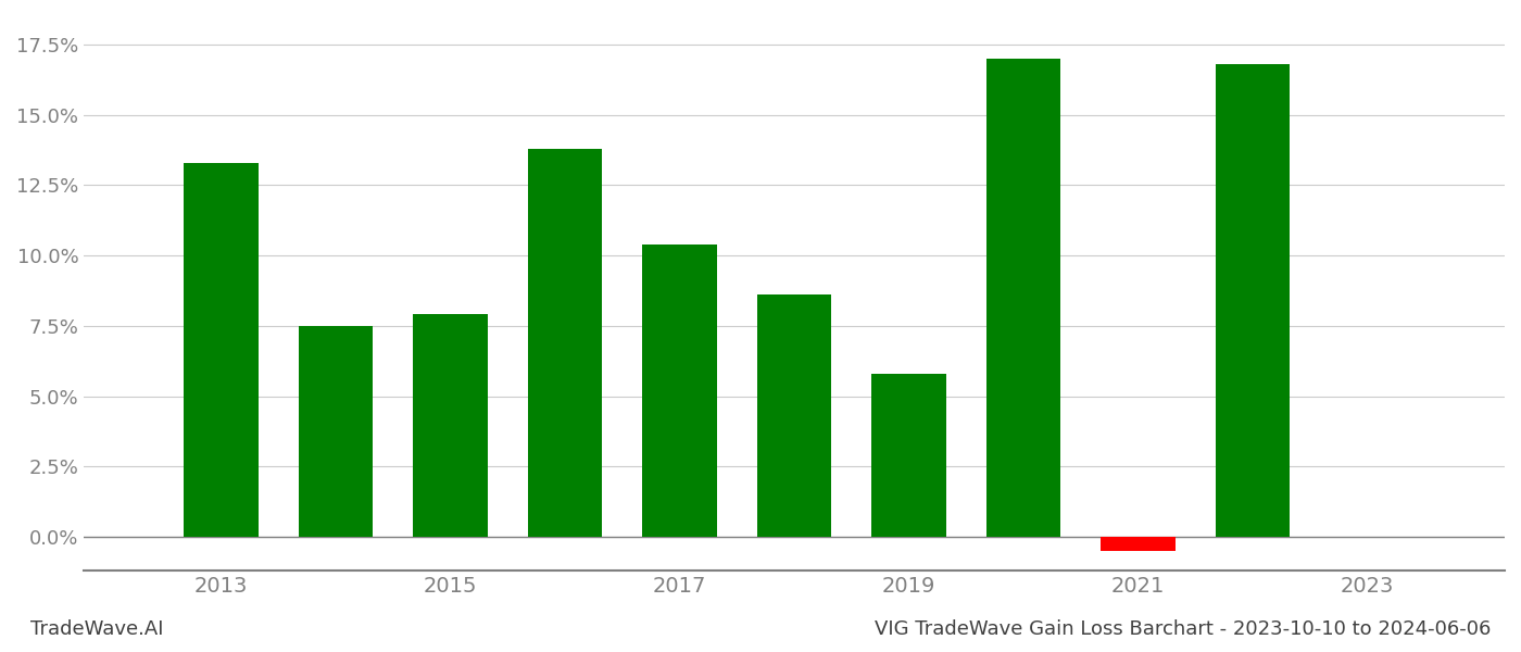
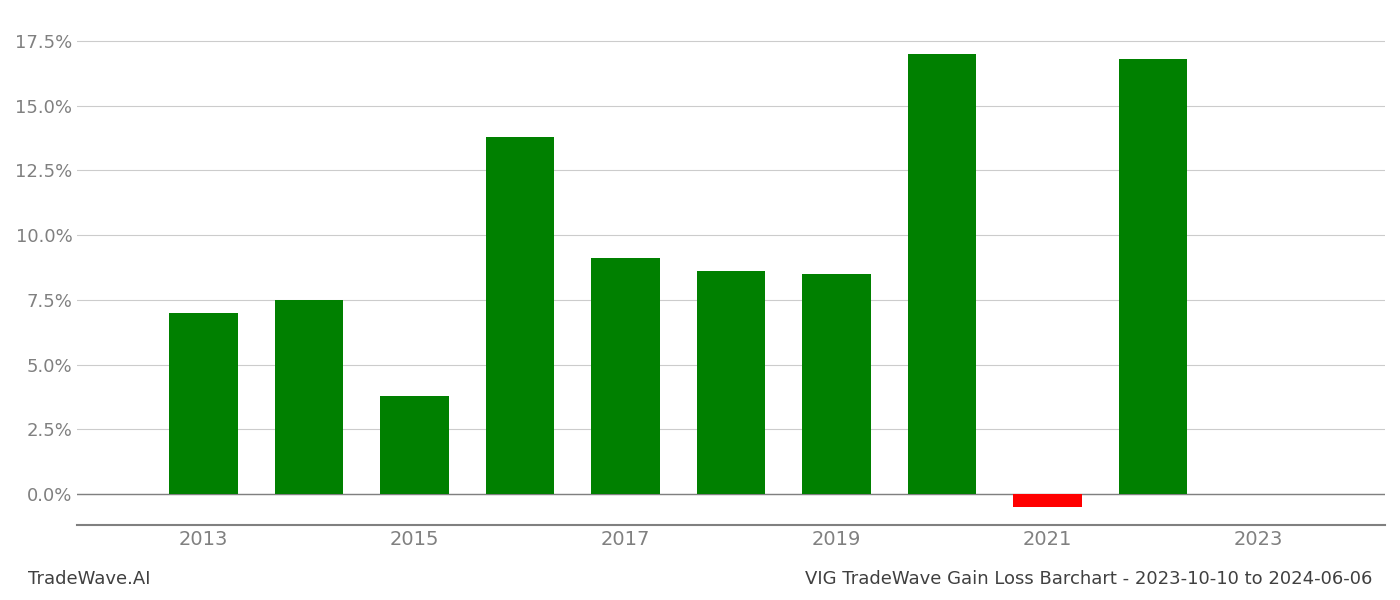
2013: 13.3% -> 7.0%
2015: 7.9% -> 3.8%
2017: 10.4% -> 9.1%
2019: 5.8% -> 8.5%
